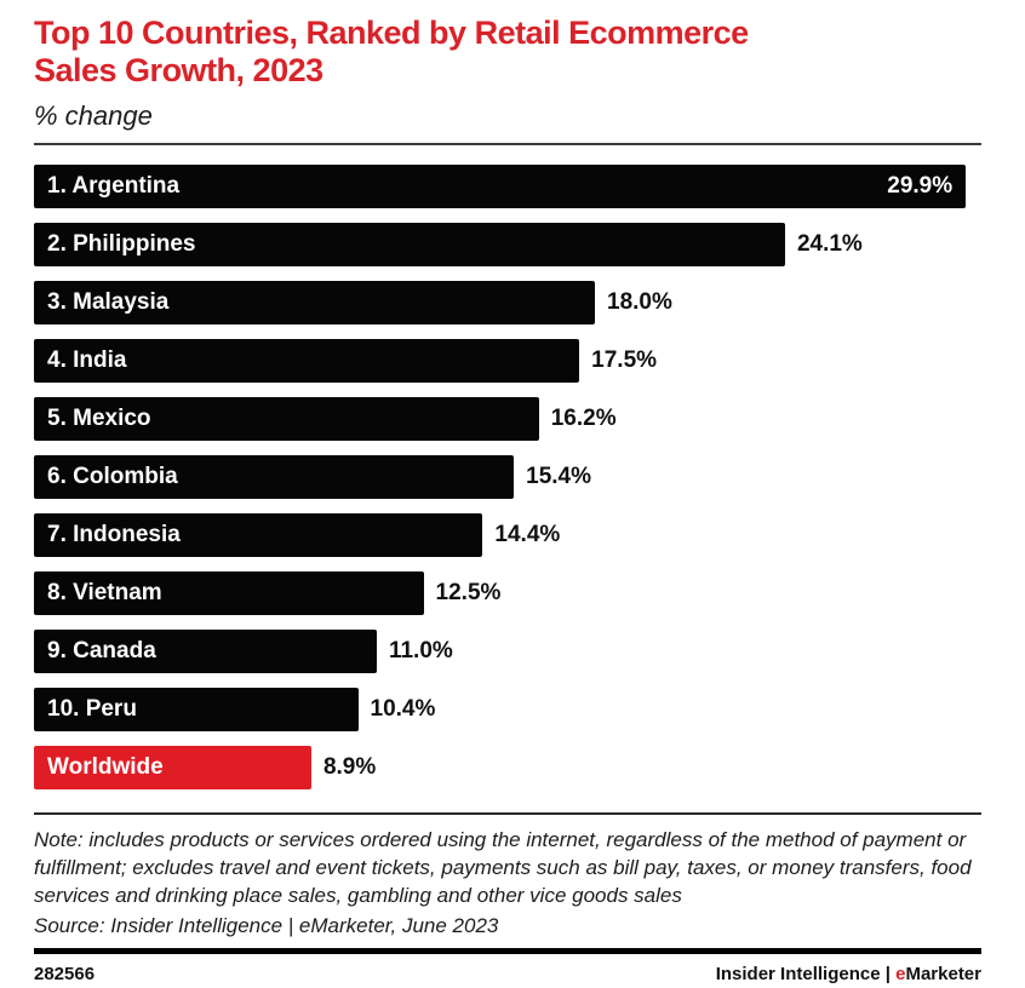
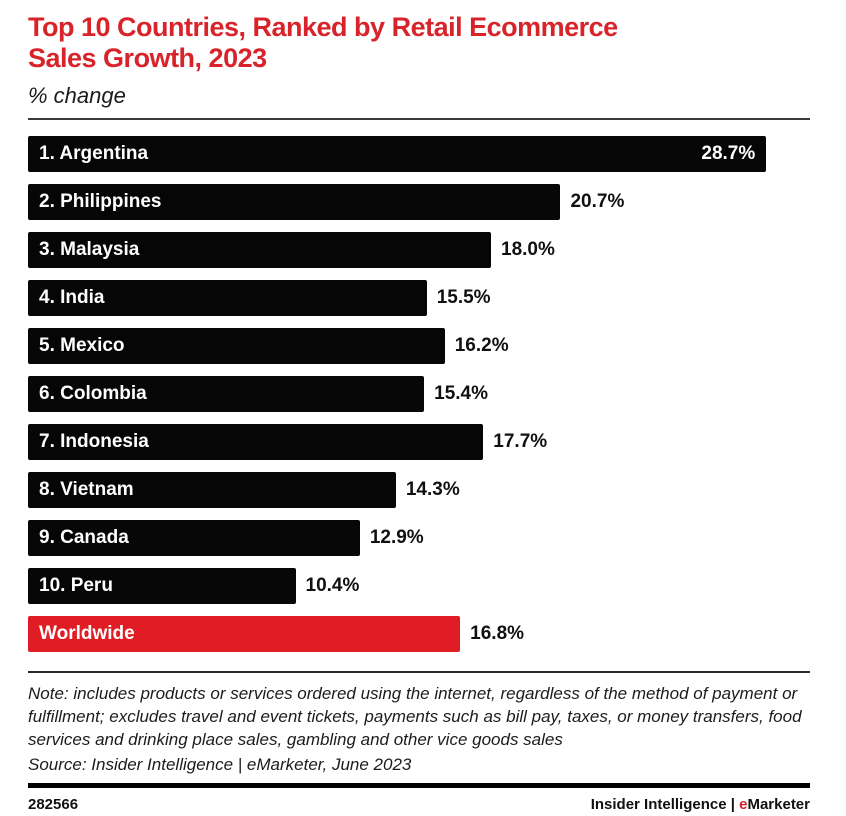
1. Argentina: 29.9% -> 28.7%
2. Philippines: 24.1% -> 20.7%
4. India: 17.5% -> 15.5%
7. Indonesia: 14.4% -> 17.7%
8. Vietnam: 12.5% -> 14.3%
9. Canada: 11.0% -> 12.9%
Worldwide: 8.9% -> 16.8%
